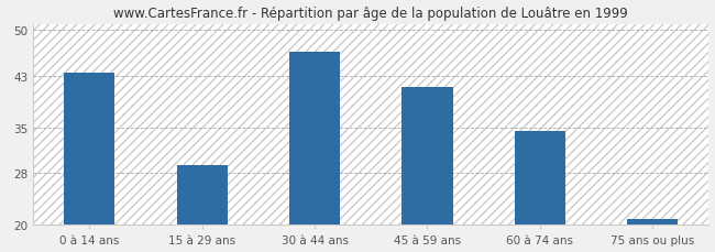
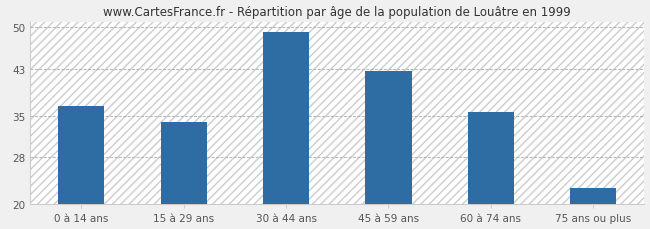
0 à 14 ans: 43.5 -> 36.6
15 à 29 ans: 29.3 -> 34.0
30 à 44 ans: 46.7 -> 49.2
45 à 59 ans: 41.2 -> 42.6
60 à 74 ans: 34.5 -> 35.6
75 ans ou plus: 21.0 -> 22.8
